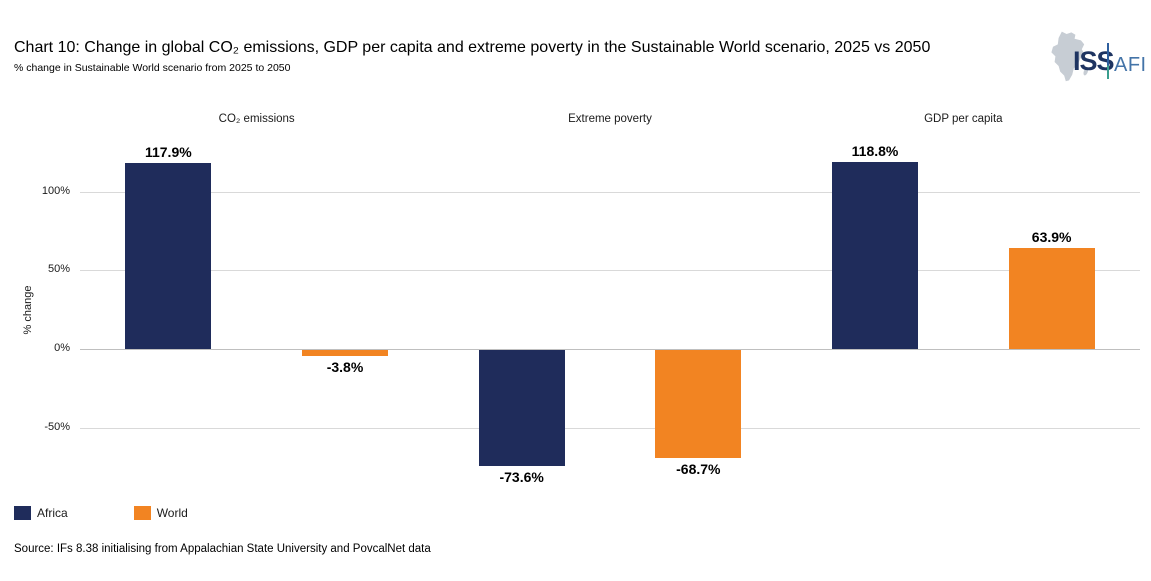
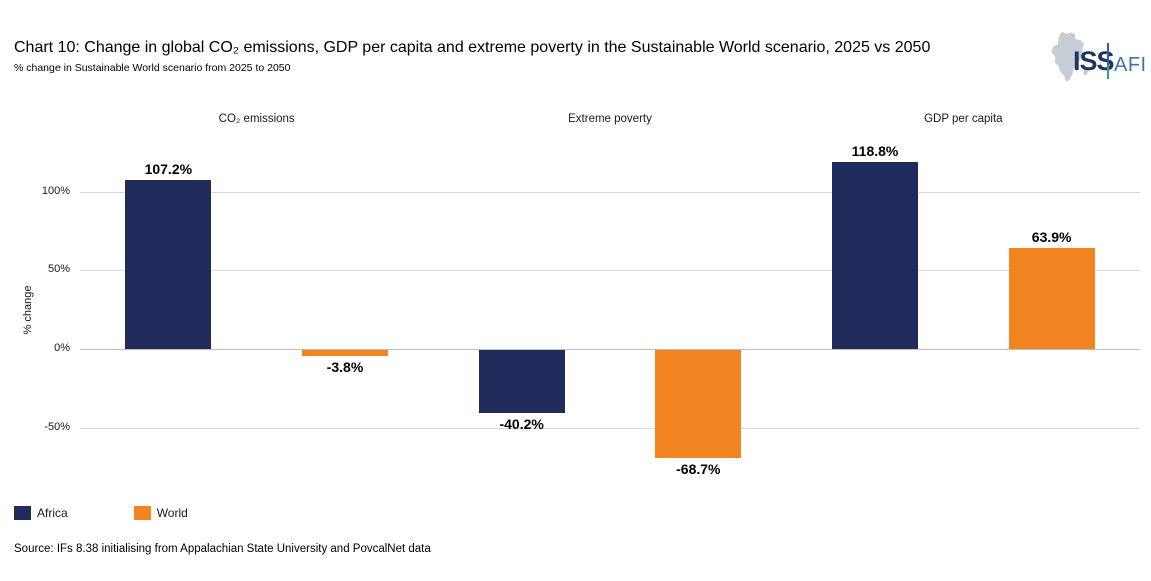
Africa/CO₂ emissions: 117.9% -> 107.2%
Africa/Extreme poverty: -73.6% -> -40.2%
